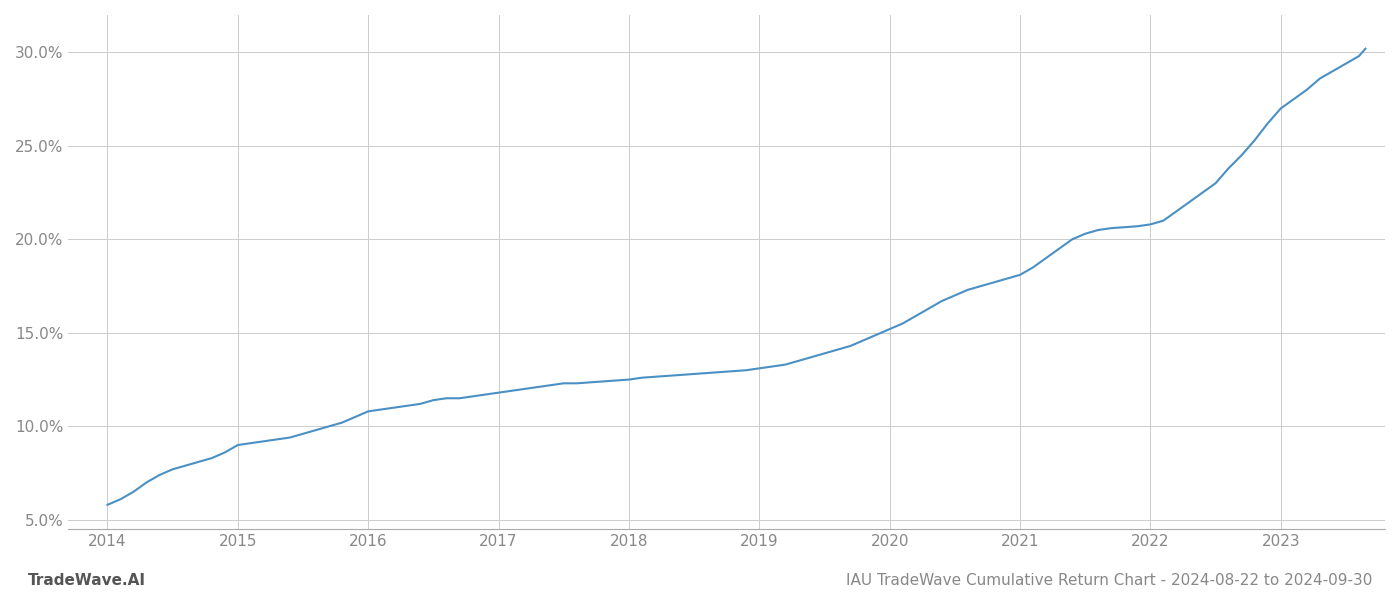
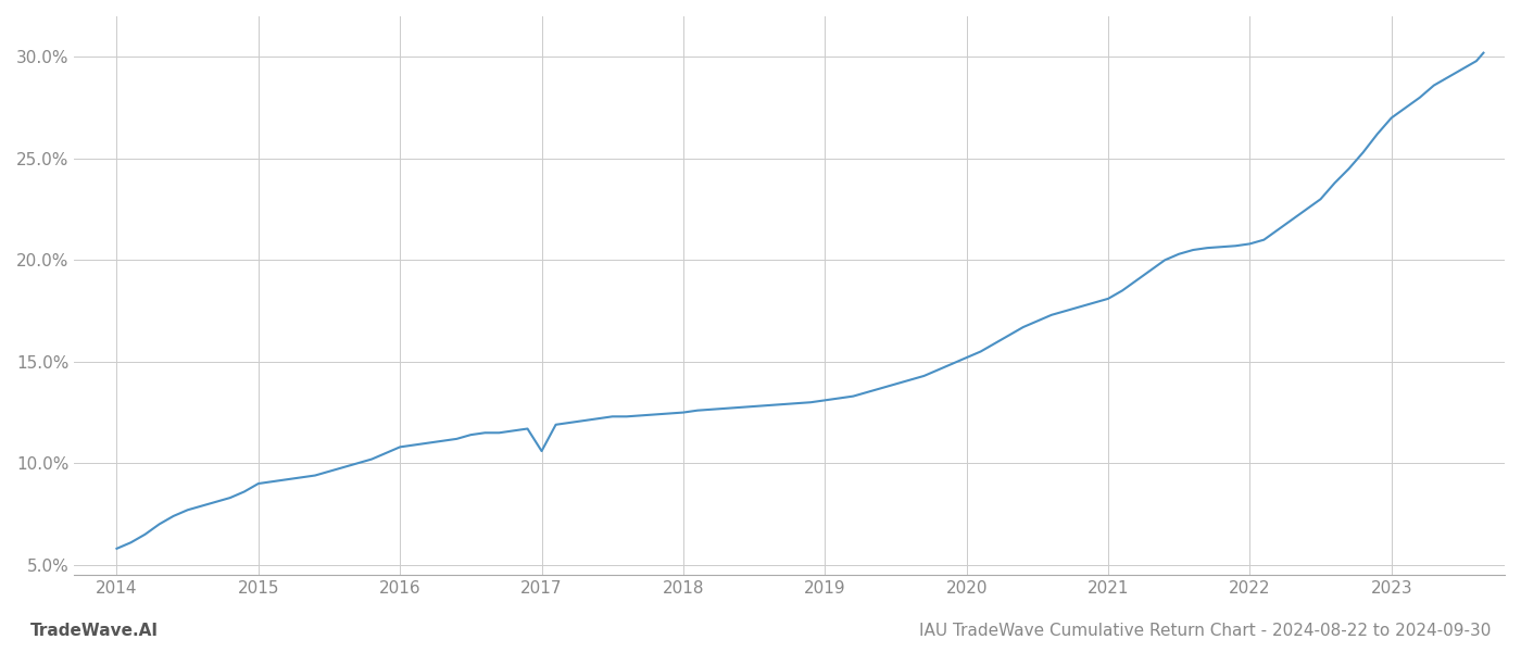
2017: 11.8% -> 10.6%
